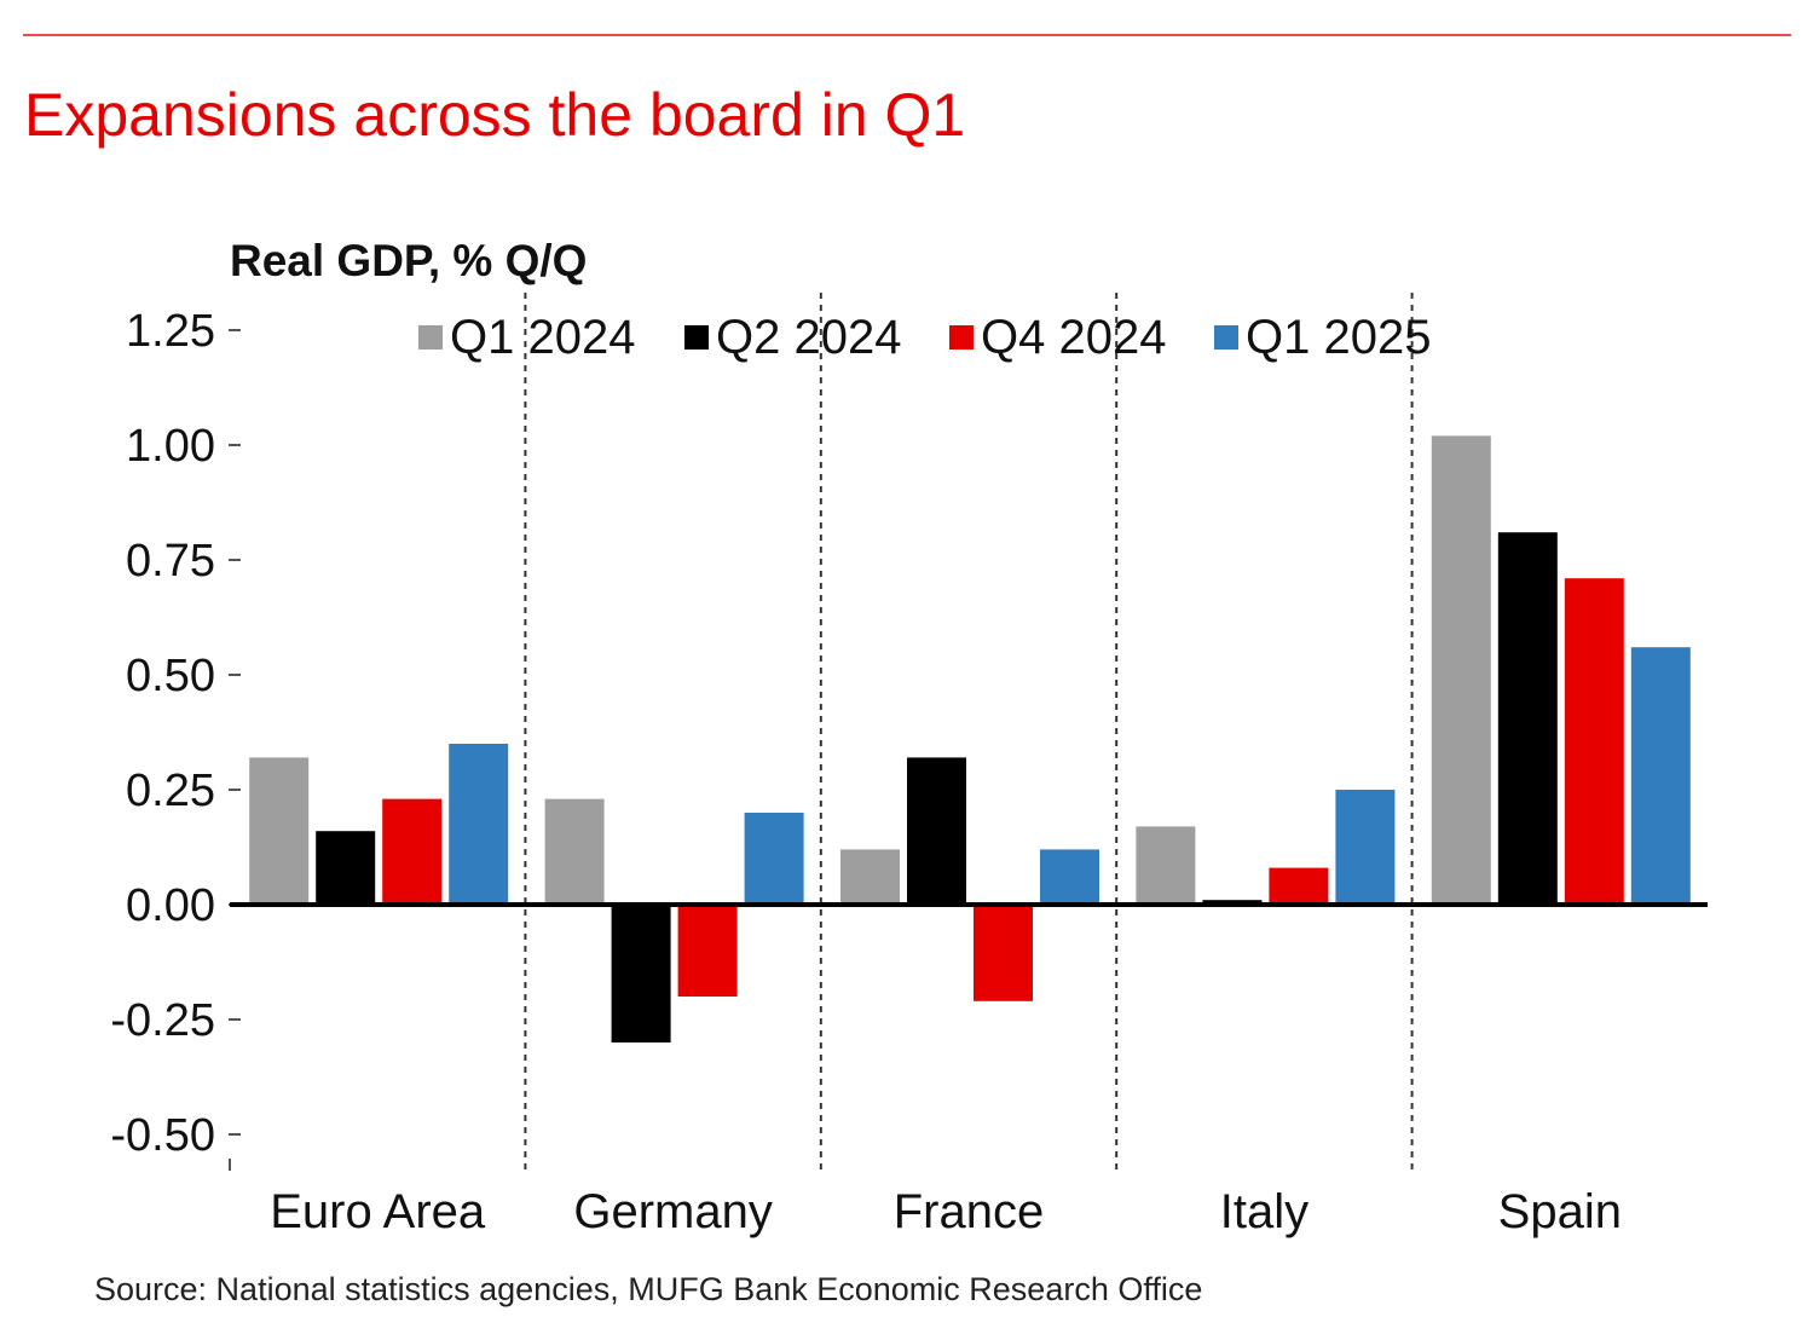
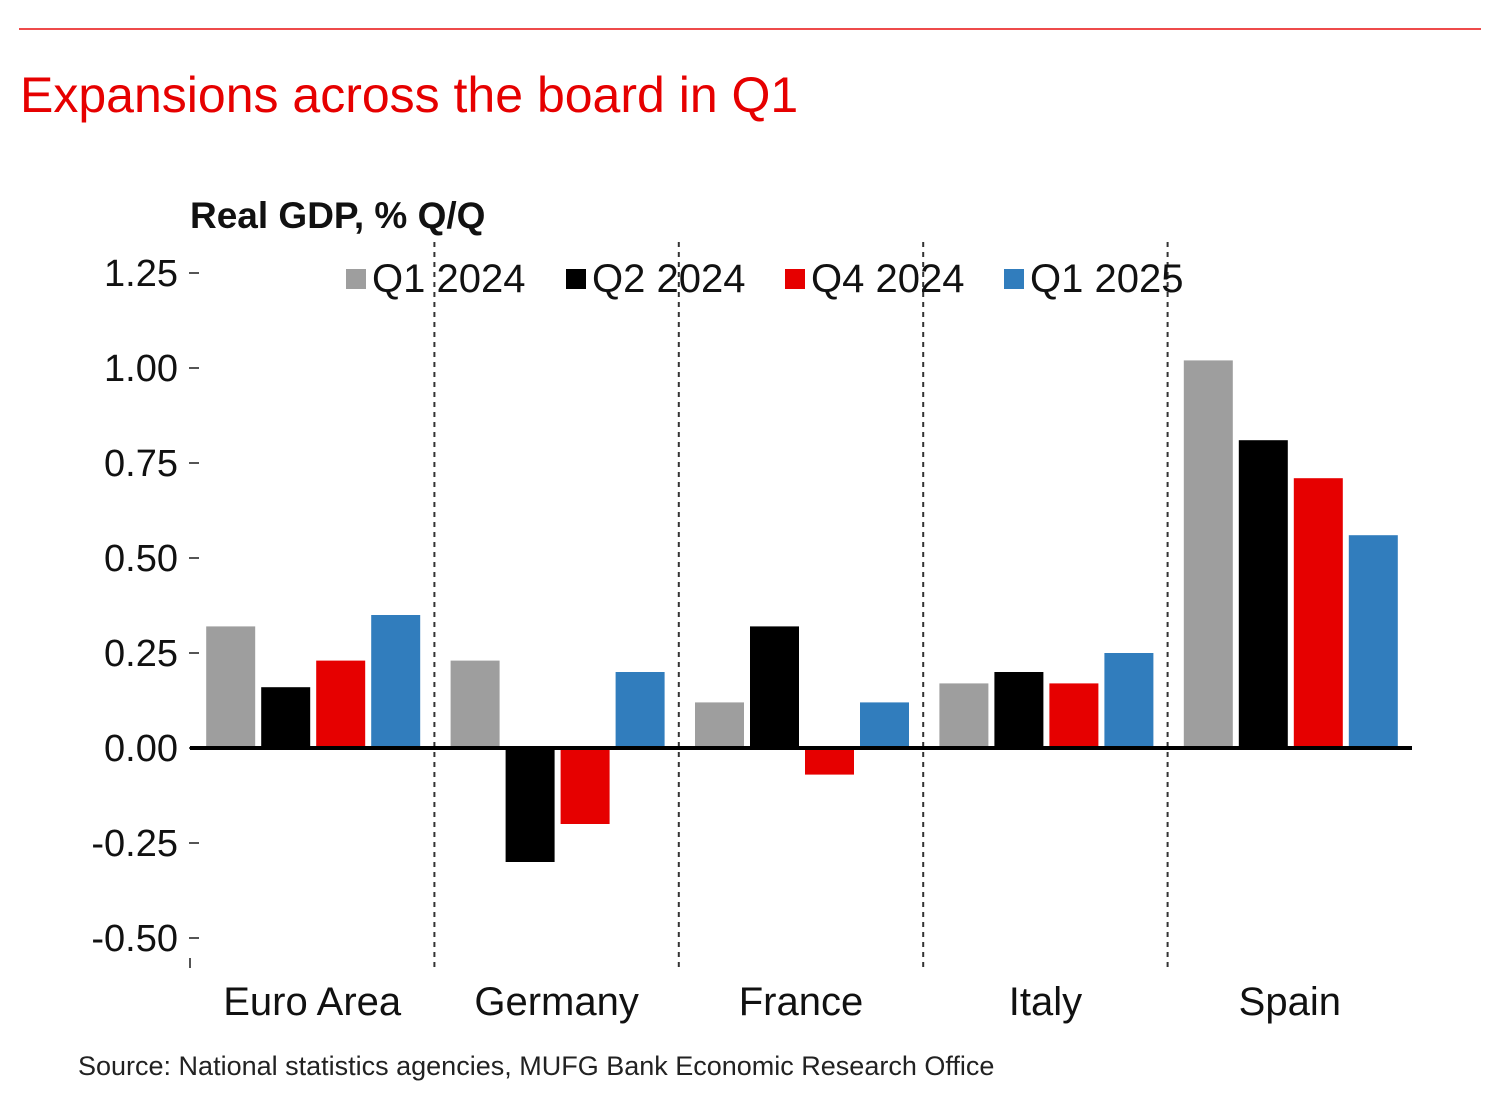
Q4 2024/France: -0.21 -> -0.07
Q2 2024/Italy: 0.01 -> 0.20
Q4 2024/Italy: 0.08 -> 0.17
